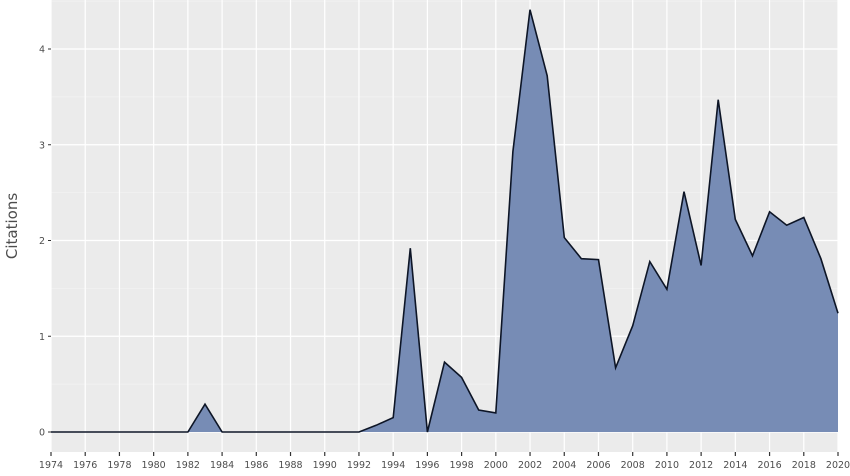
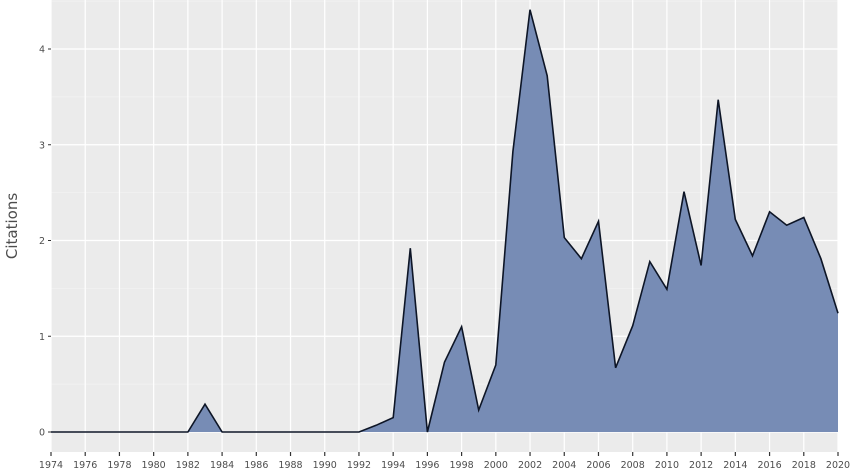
1998: 0.6 -> 1.1
2000: 0.2 -> 0.7
2006: 1.8 -> 2.2
